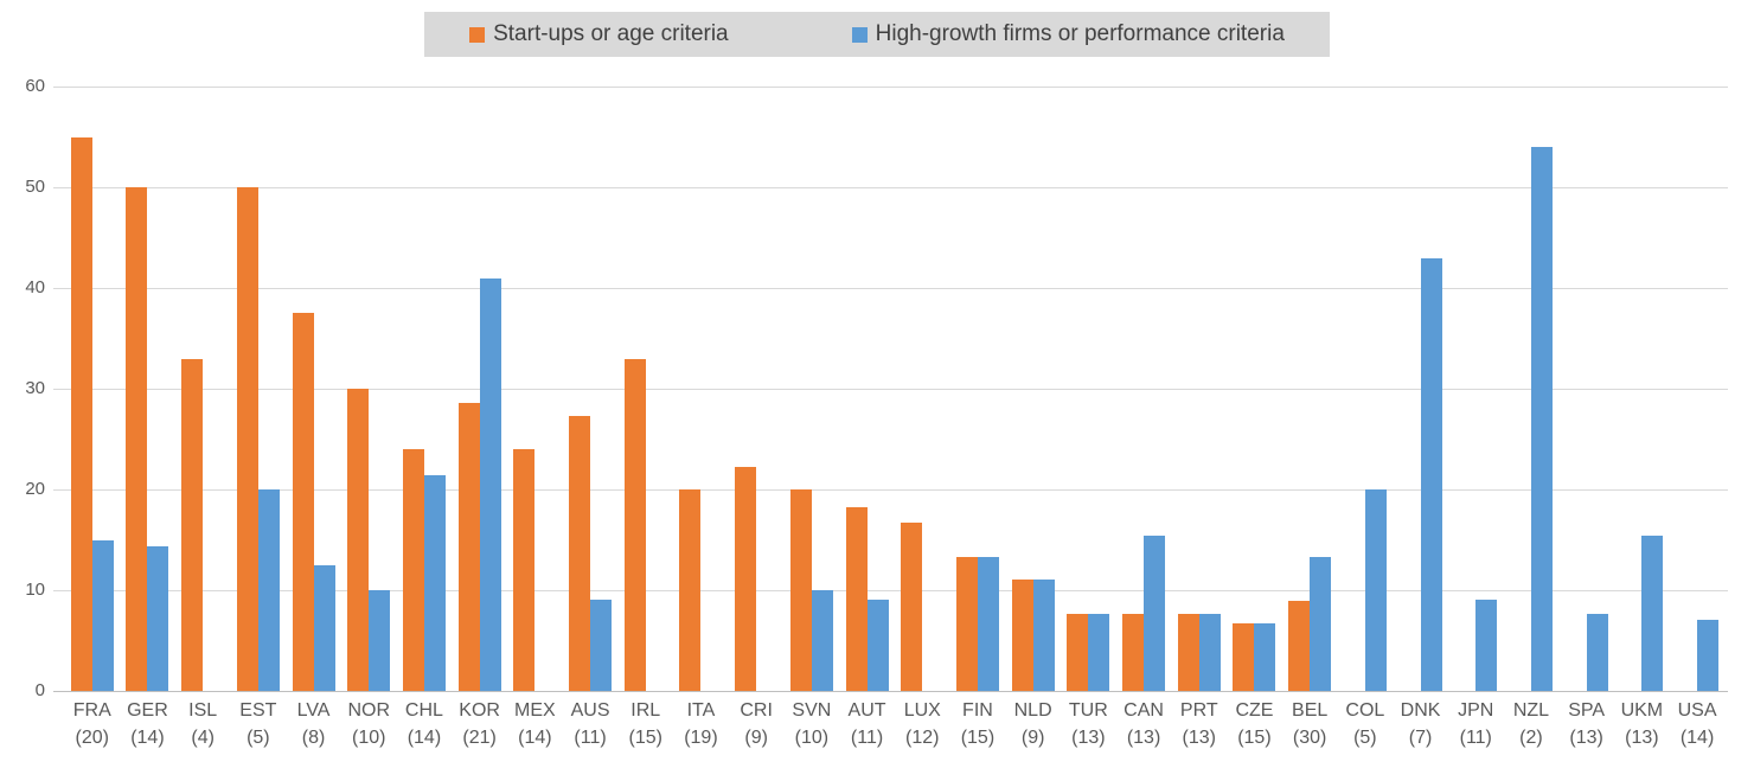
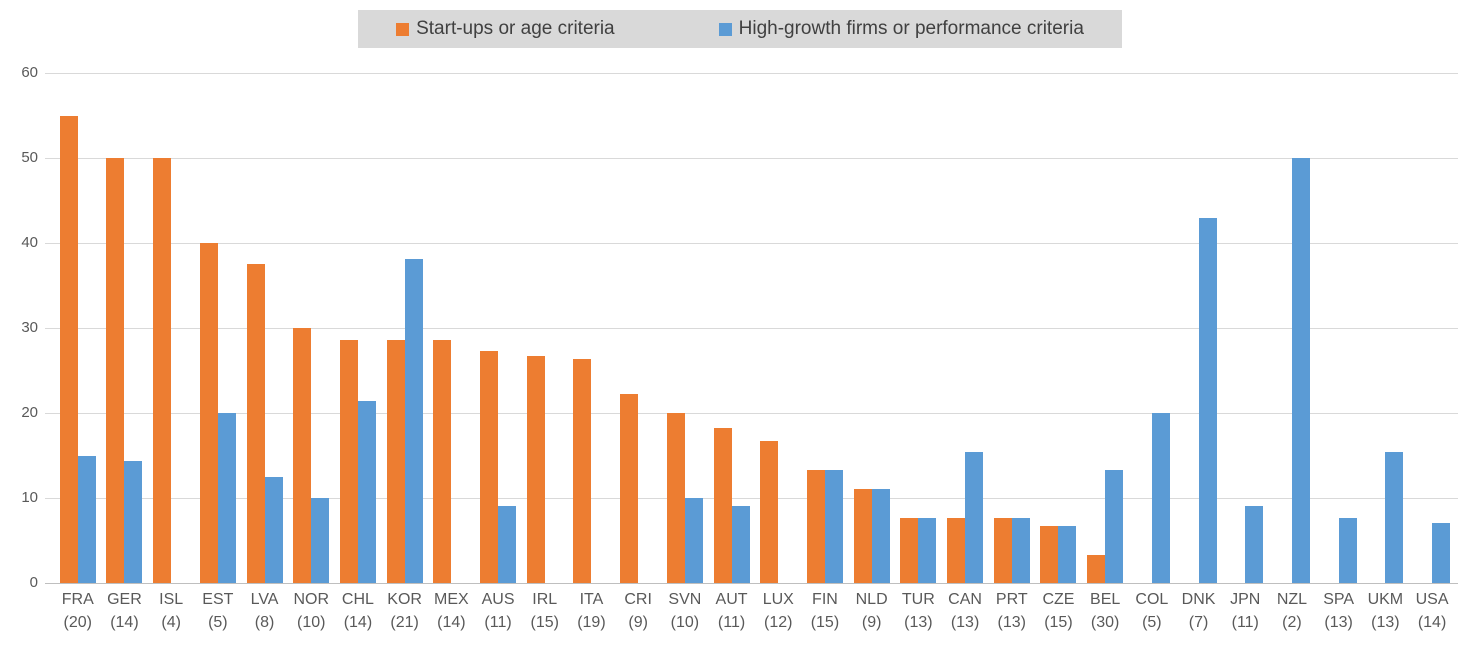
Start-ups or age criteria/ISL: 33 -> 50
Start-ups or age criteria/EST: 50 -> 40
Start-ups or age criteria/CHL: 24 -> 29
High-growth firms or performance criteria/KOR: 41 -> 38
Start-ups or age criteria/MEX: 24 -> 29
Start-ups or age criteria/IRL: 33 -> 27
Start-ups or age criteria/ITA: 20 -> 26
Start-ups or age criteria/BEL: 9 -> 3
High-growth firms or performance criteria/NZL: 54 -> 50
